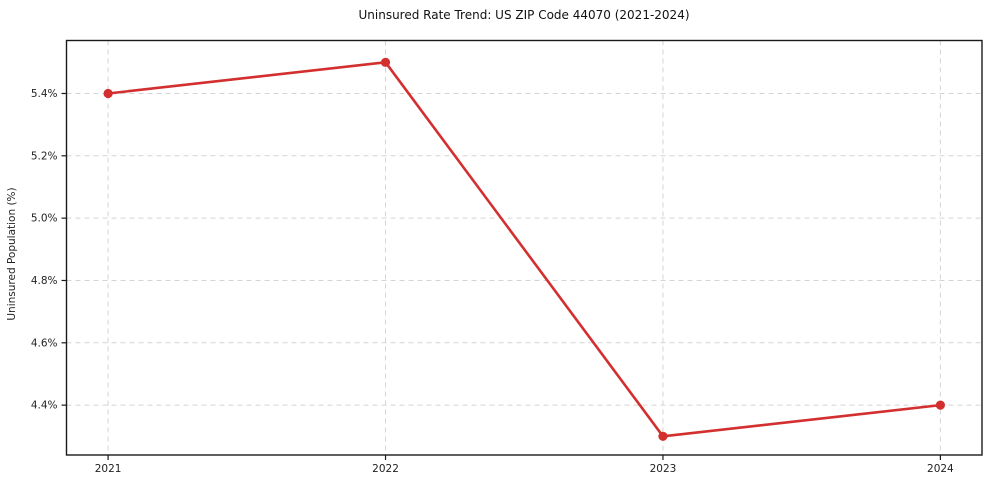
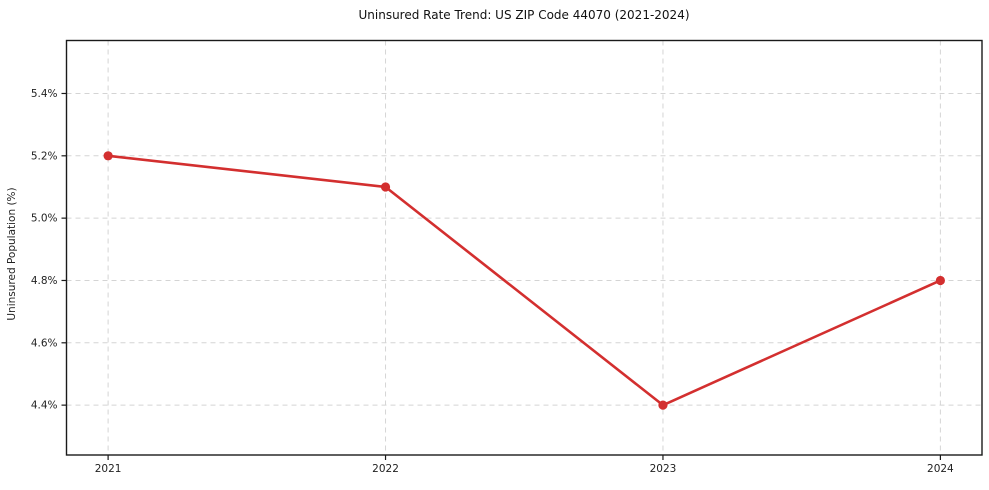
2021: 5.4% -> 5.2%
2022: 5.5% -> 5.1%
2023: 4.3% -> 4.4%
2024: 4.4% -> 4.8%
